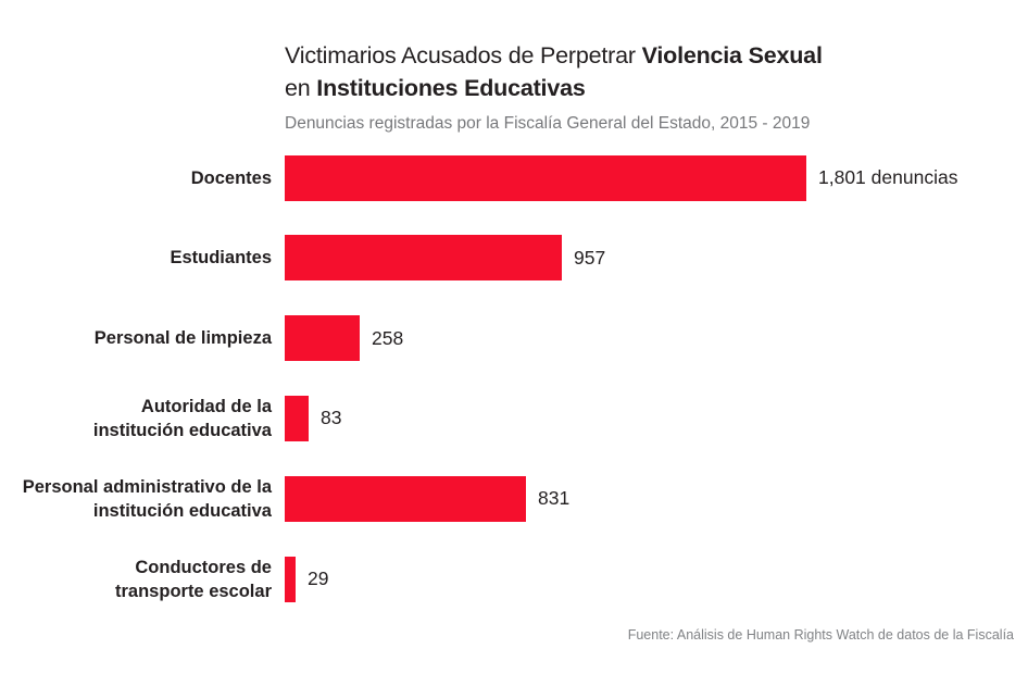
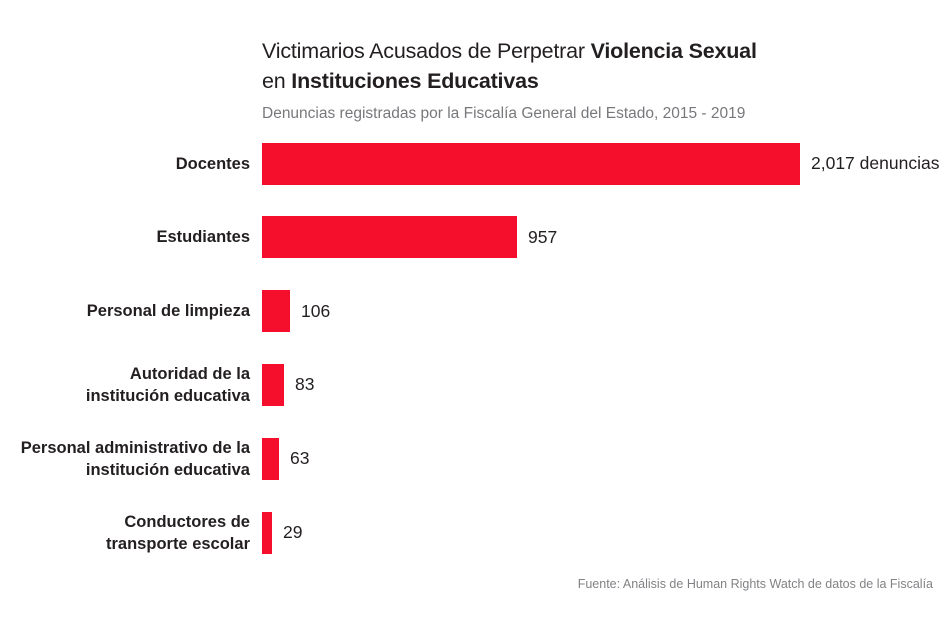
Docentes: 1,801 -> 2,017
Personal de limpieza: 258 -> 106
Personal administrativo de la institución educativa: 831 -> 63
